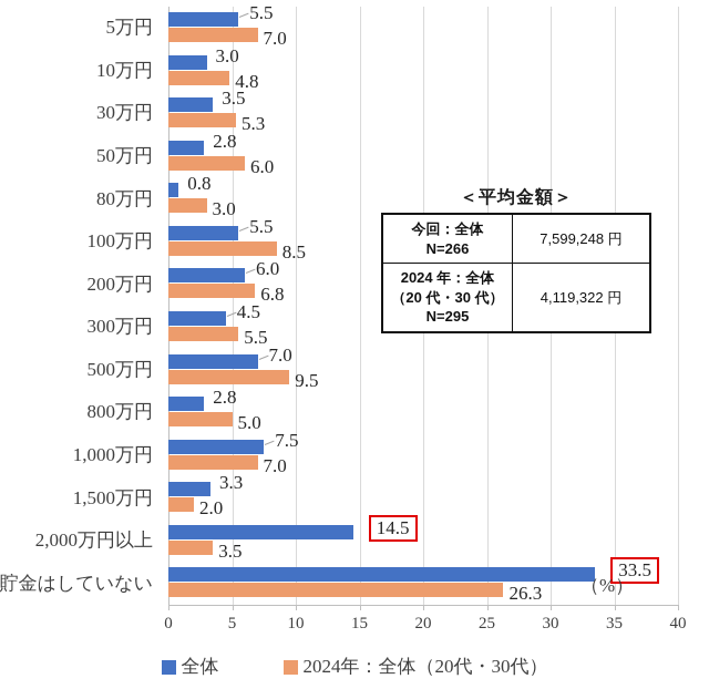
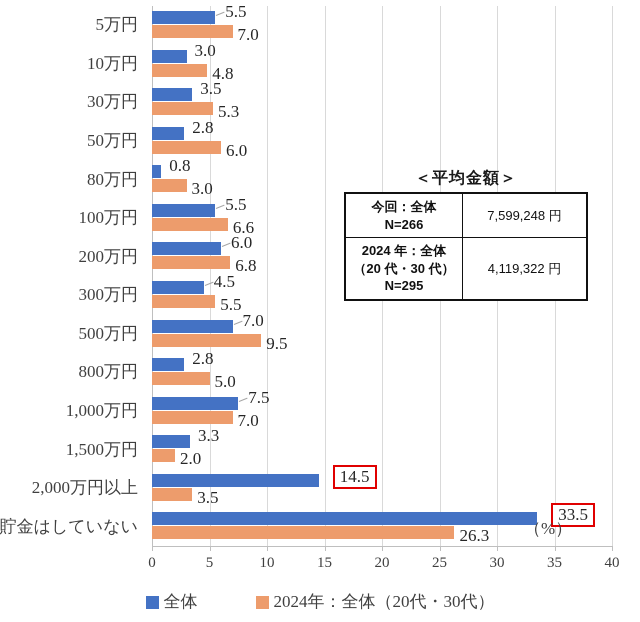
2024年：全体（20代・30代）/100万円: 8.5 -> 6.6
